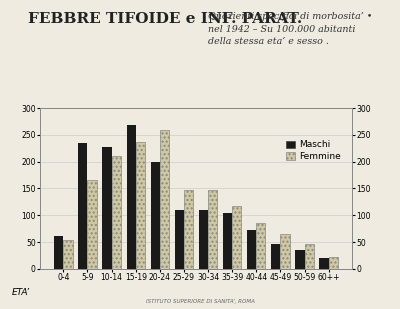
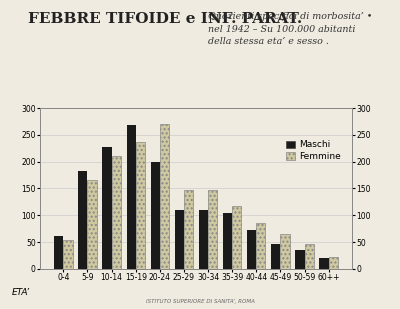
Maschi/5-9: 234 -> 183
Femmine/20-24: 260 -> 270
